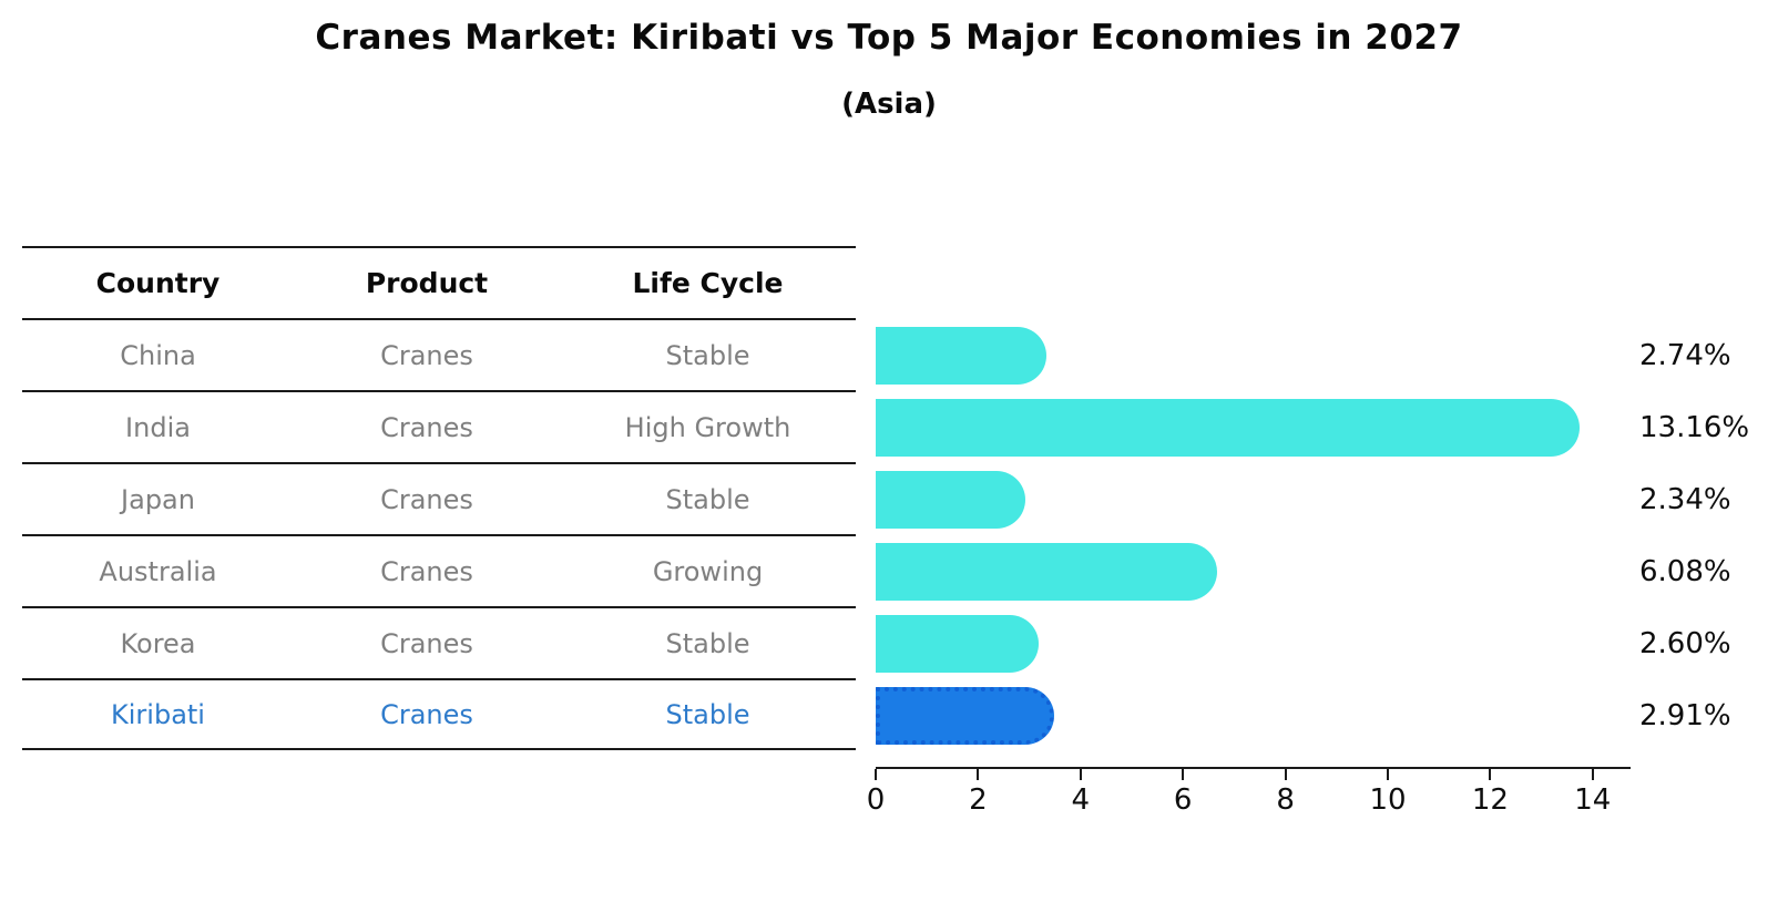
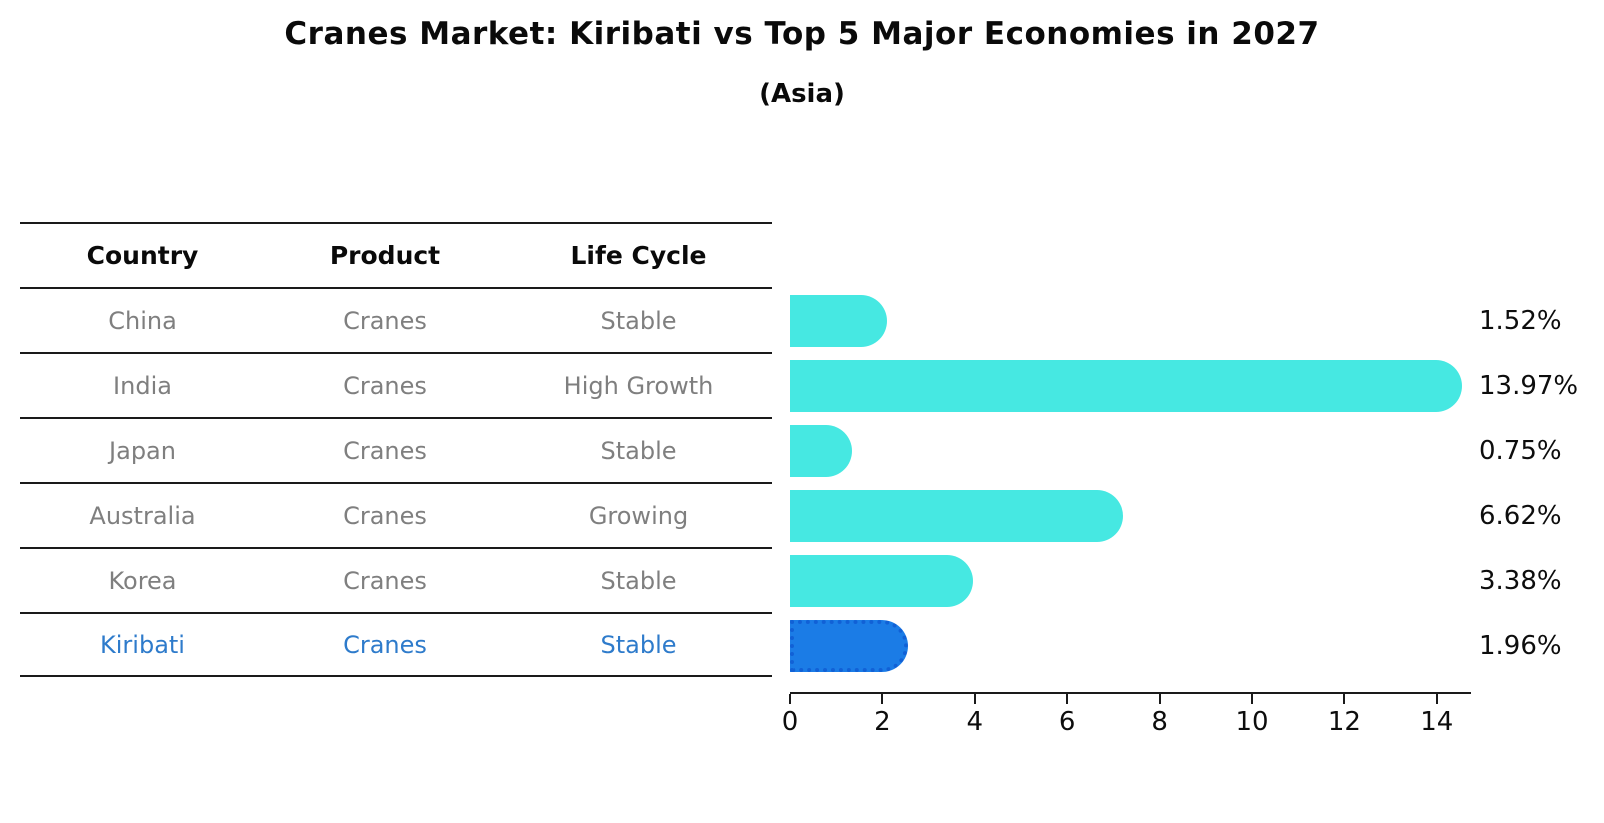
China: 2.74% -> 1.52%
India: 13.16% -> 13.97%
Japan: 2.34% -> 0.75%
Australia: 6.08% -> 6.62%
Korea: 2.60% -> 3.38%
Kiribati: 2.91% -> 1.96%
